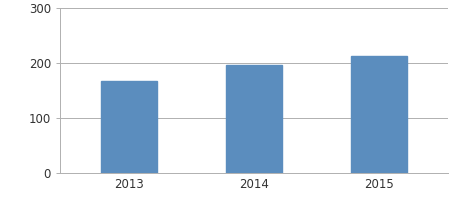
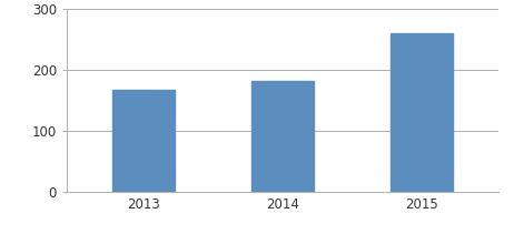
2014: 196 -> 182
2015: 213 -> 260
